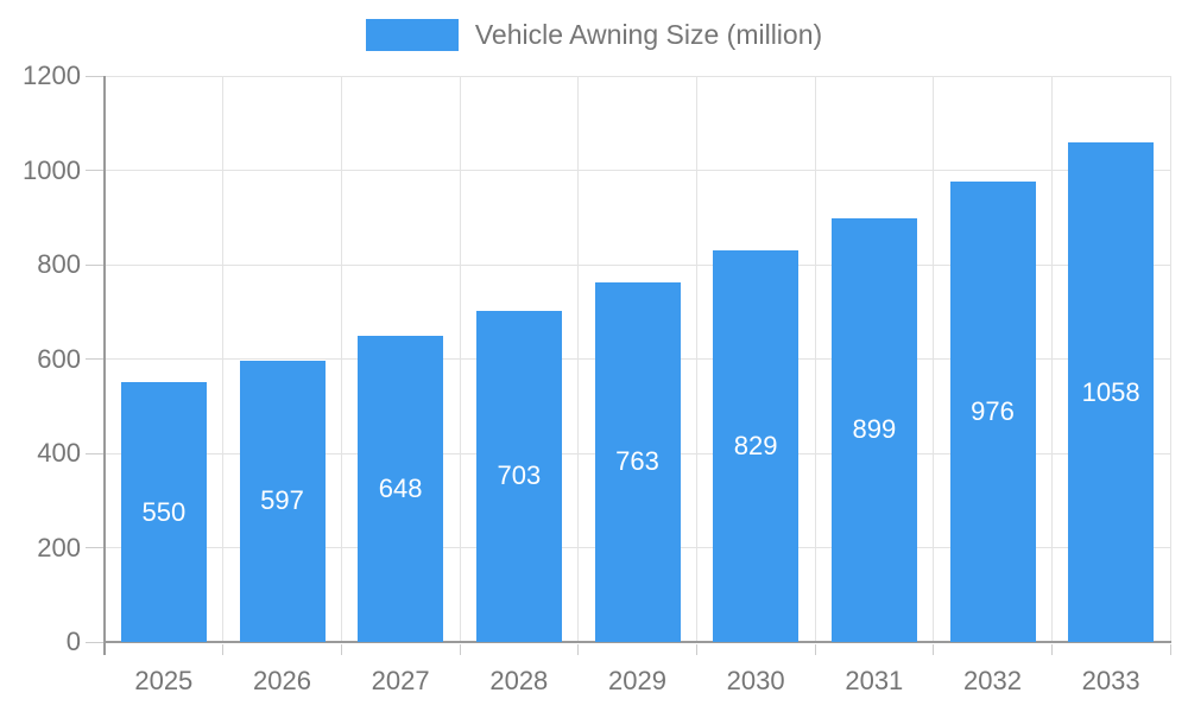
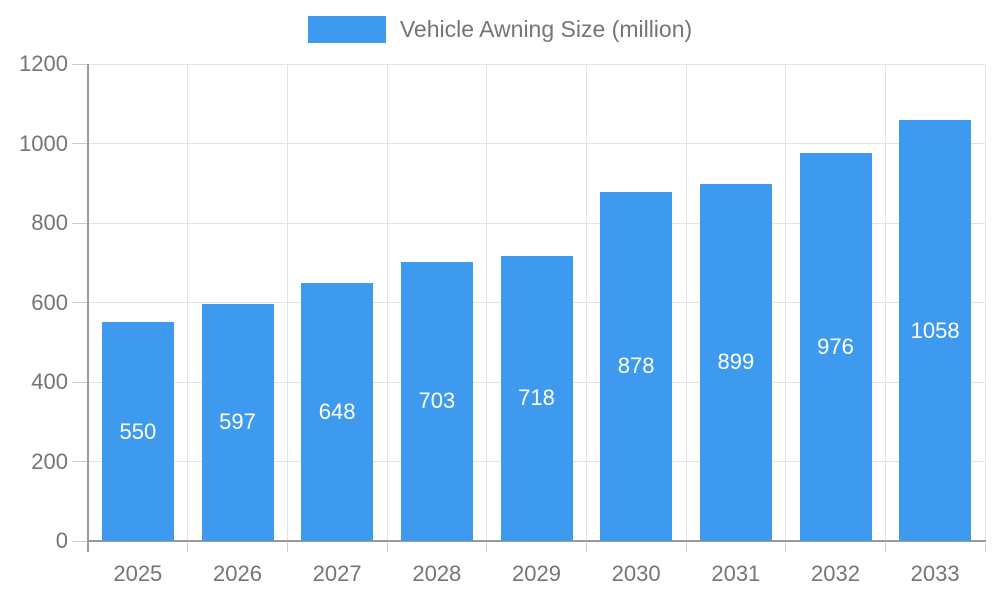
2029: 763 -> 718
2030: 829 -> 878
